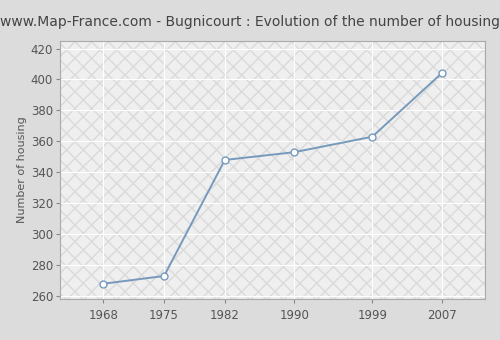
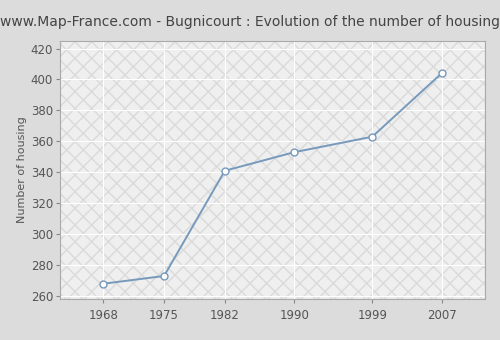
1982: 348 -> 341
